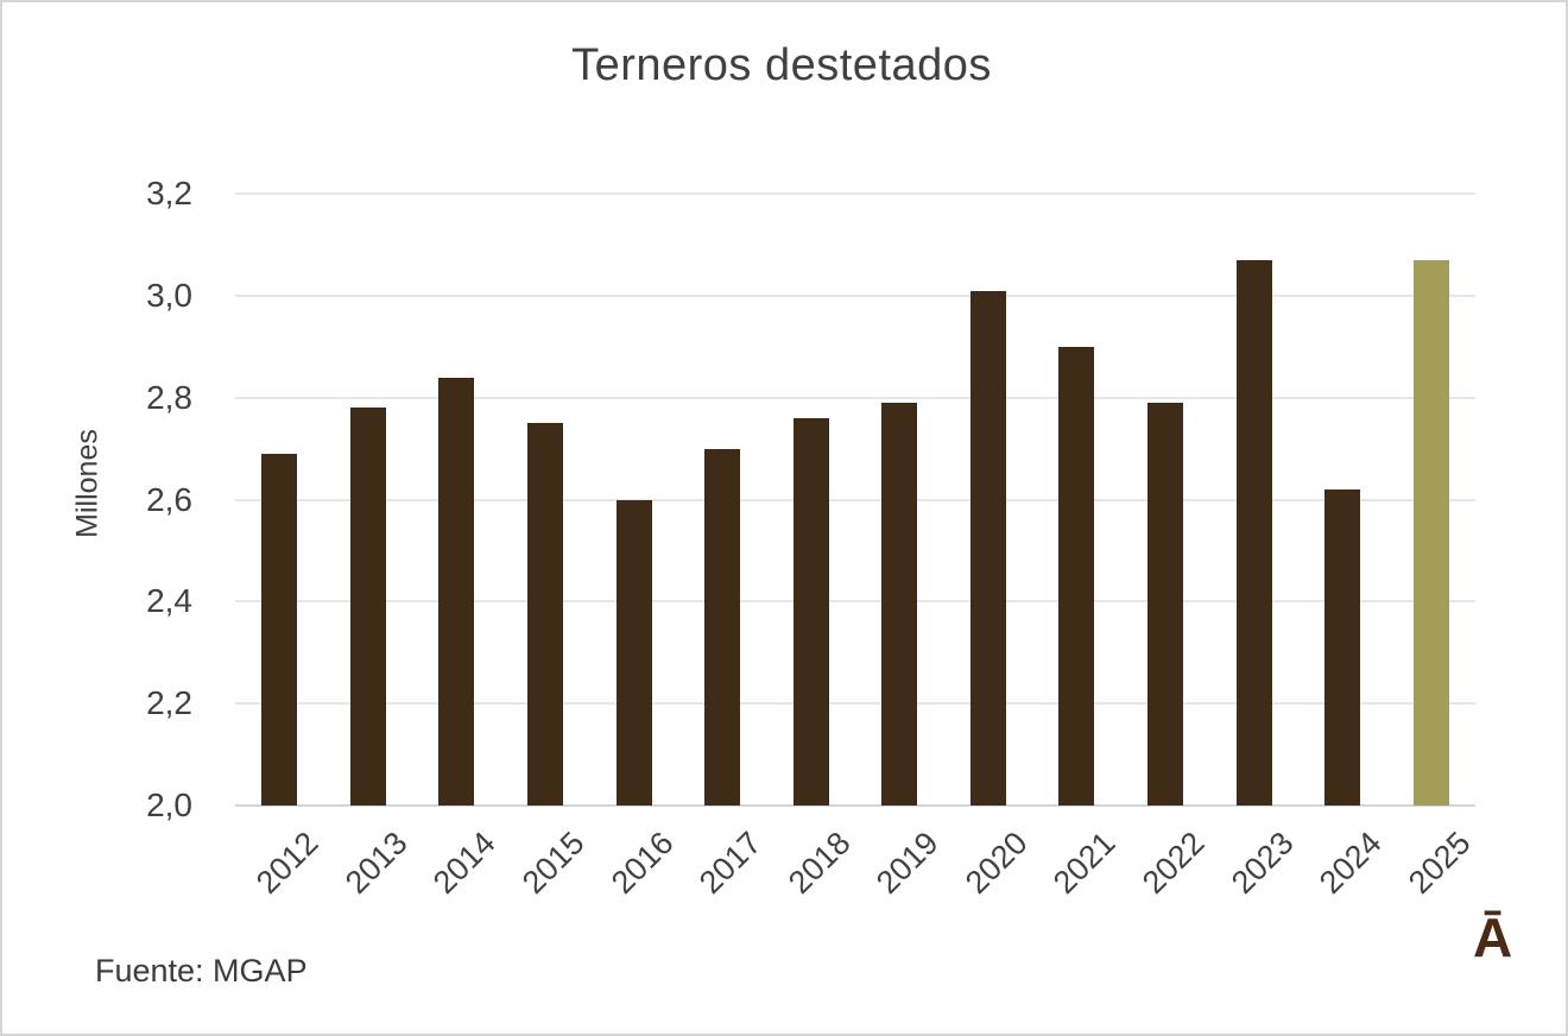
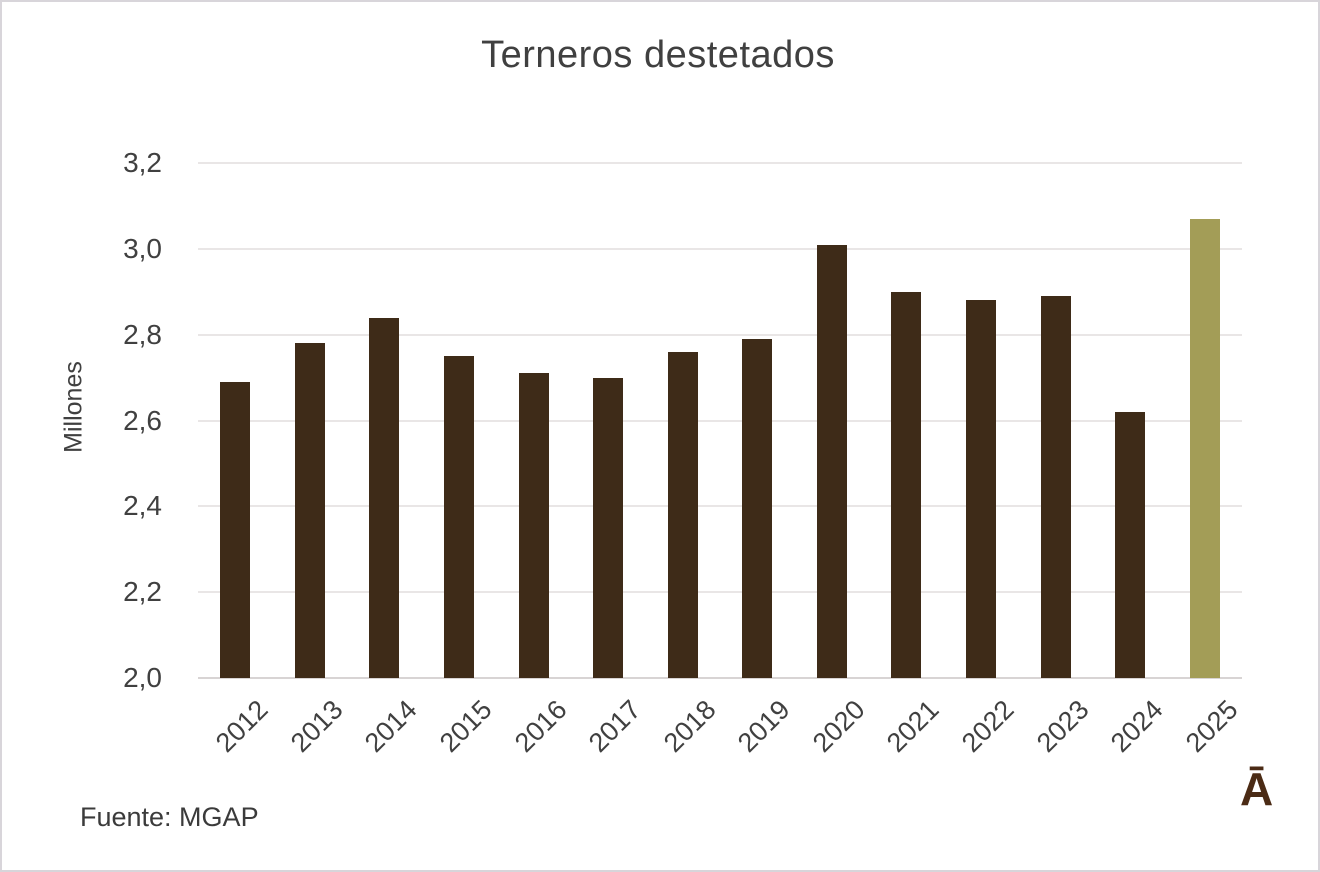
2016: 2,60 -> 2,71
2022: 2,79 -> 2,88
2023: 3,07 -> 2,89
